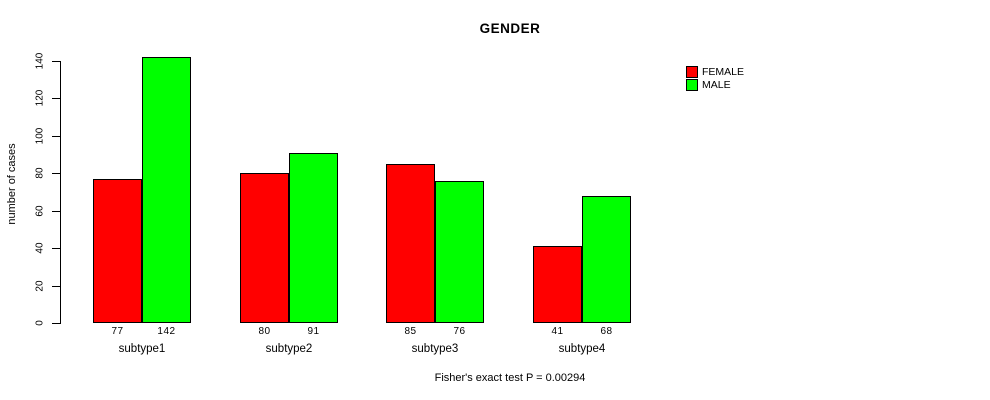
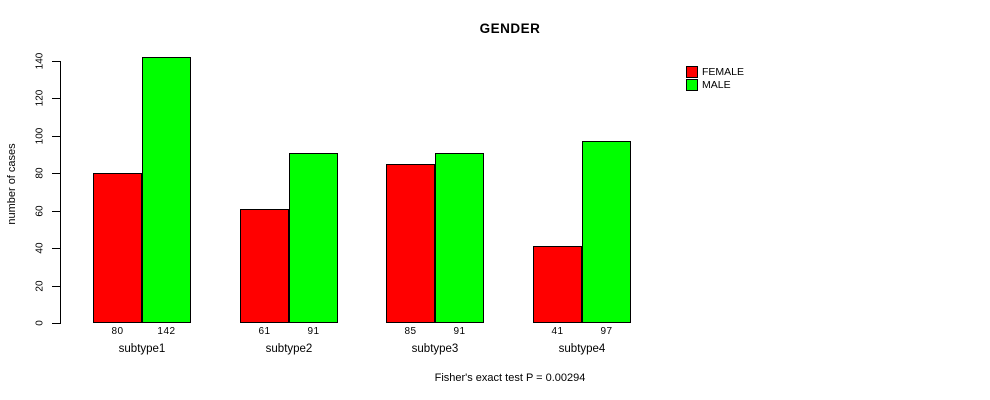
FEMALE/subtype1: 77 -> 80
FEMALE/subtype2: 80 -> 61
MALE/subtype3: 76 -> 91
MALE/subtype4: 68 -> 97
